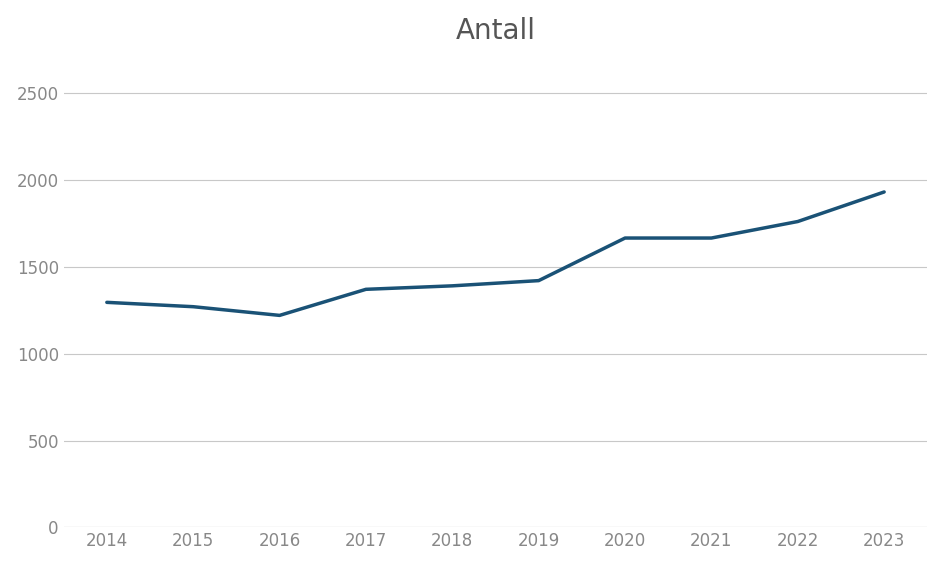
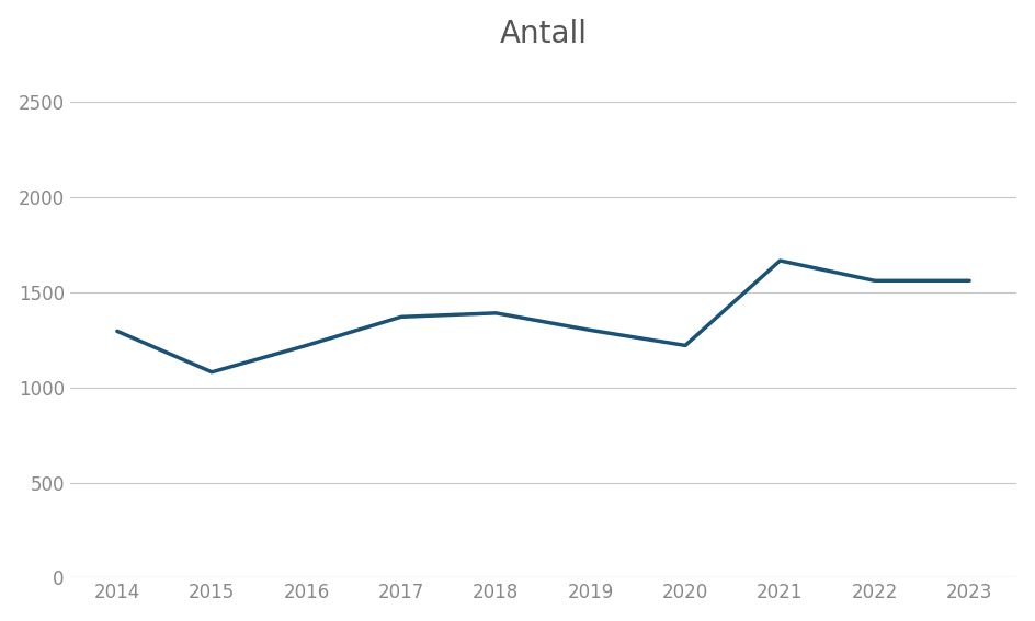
2015: 1270 -> 1080
2019: 1420 -> 1300
2020: 1660 -> 1220
2022: 1760 -> 1560
2023: 1930 -> 1560
